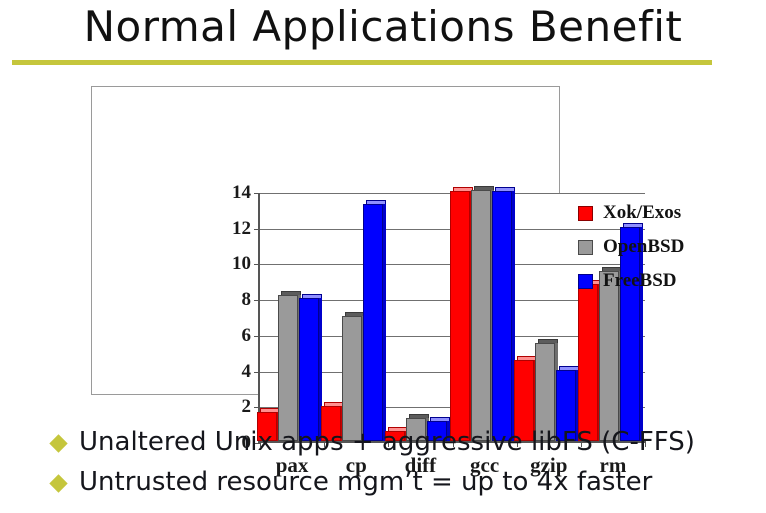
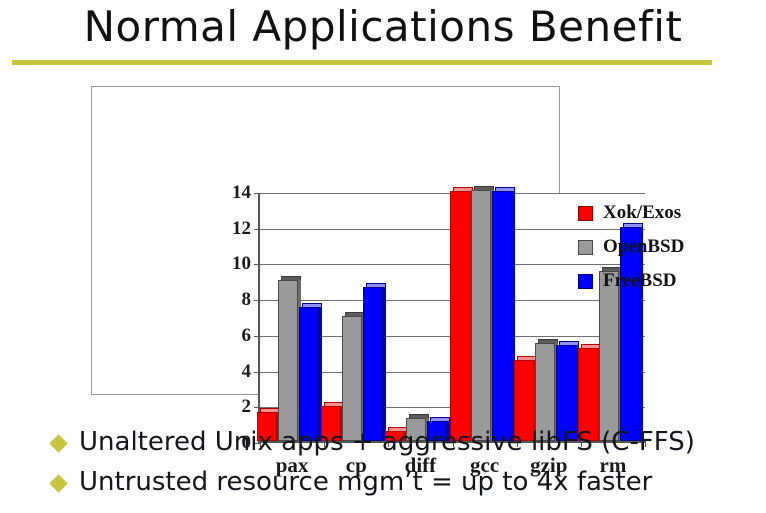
OpenBSD/pax: 8.2 -> 9.0
FreeBSD/pax: 8.0 -> 7.5
FreeBSD/cp: 13.3 -> 8.7
FreeBSD/gzip: 4.0 -> 5.4
Xok/Exos/rm: 8.8 -> 5.2
